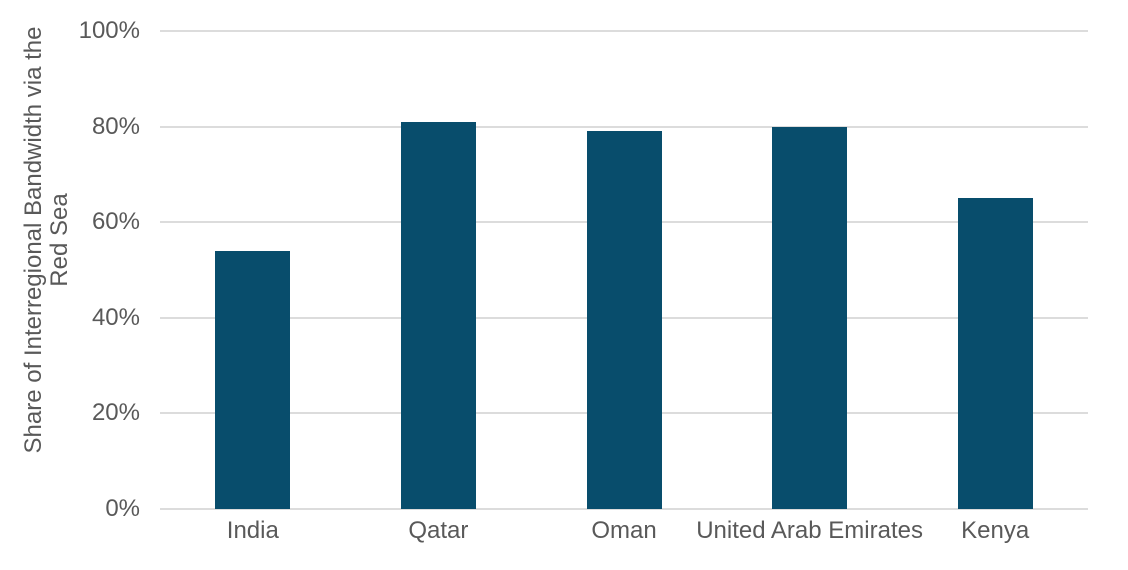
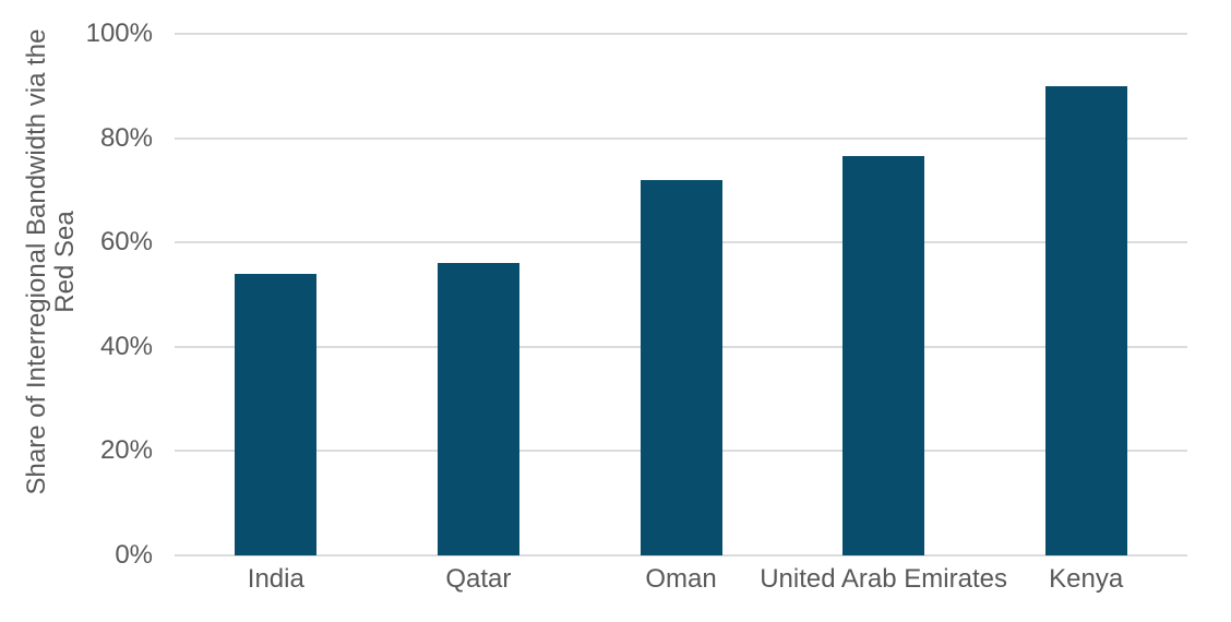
Qatar: 81% -> 56%
Oman: 79% -> 72%
United Arab Emirates: 80% -> 76%
Kenya: 65% -> 90%
